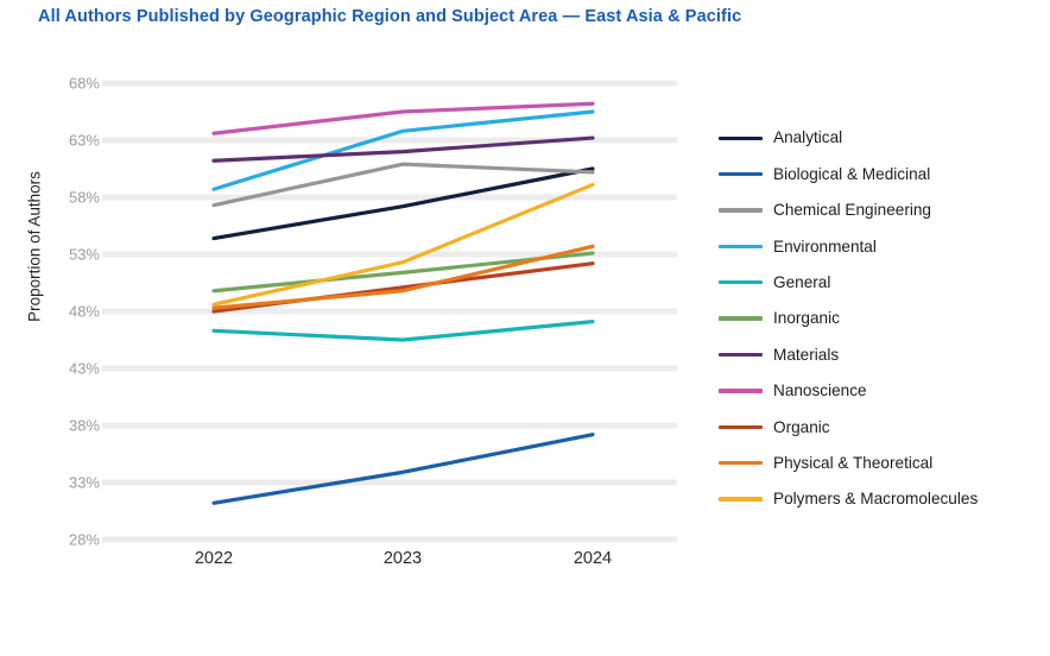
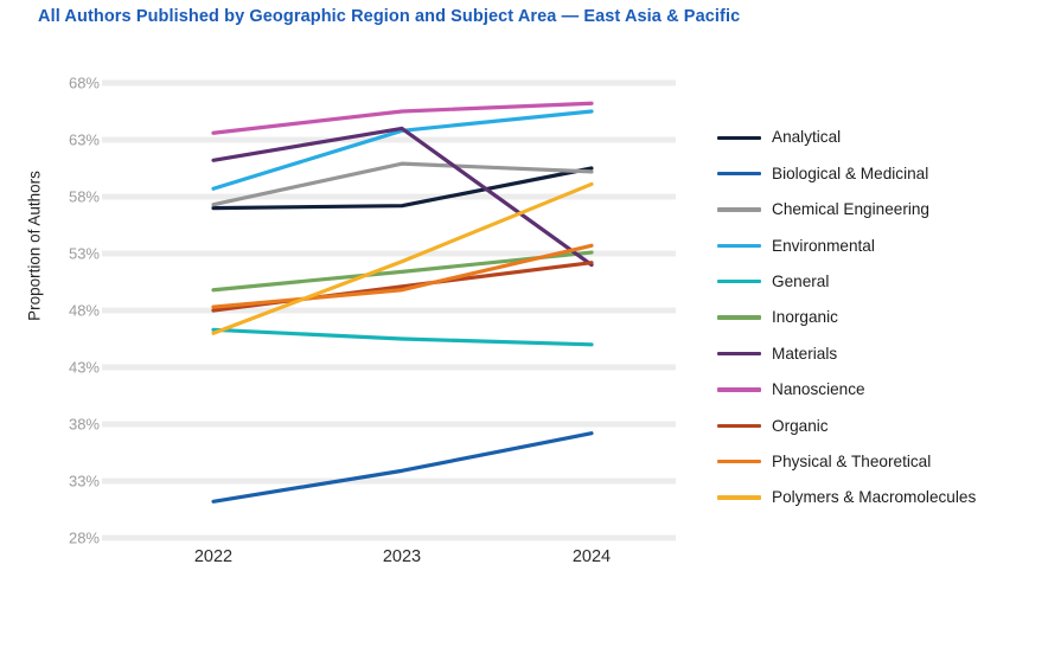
Analytical/2022: 54% -> 57%
Polymers & Macromolecules/2022: 49% -> 46%
Materials/2023: 62% -> 64%
General/2024: 47% -> 45%
Materials/2024: 63% -> 52%
